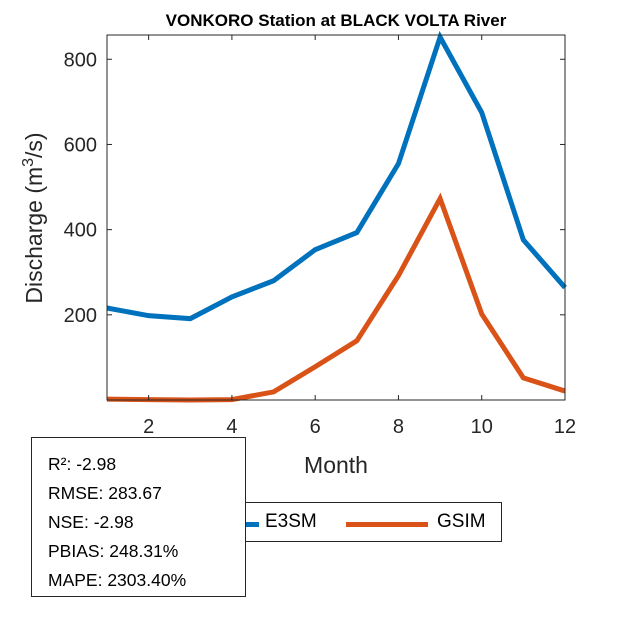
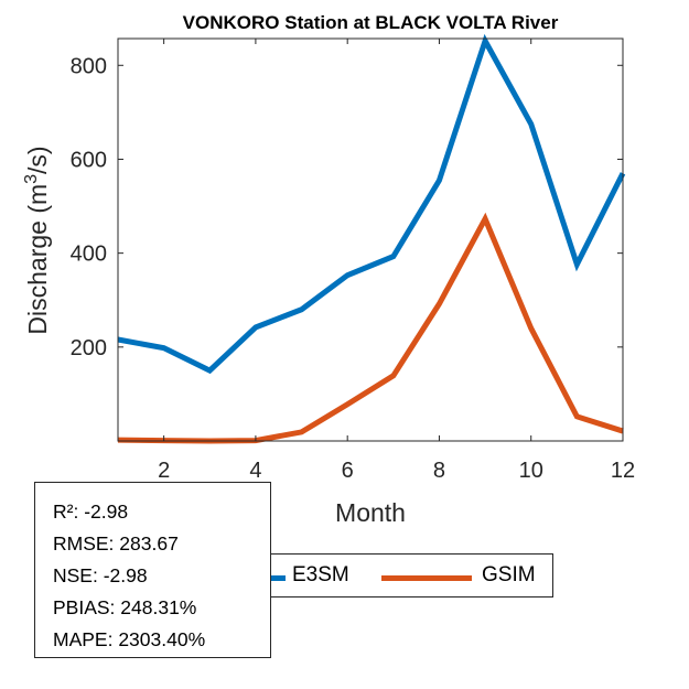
E3SM/3: 190 -> 150
GSIM/10: 200 -> 240
E3SM/12: 260 -> 570
